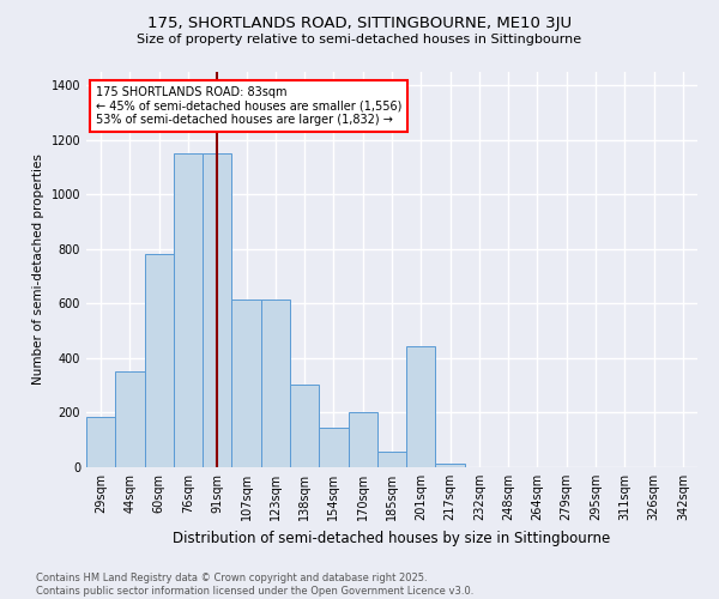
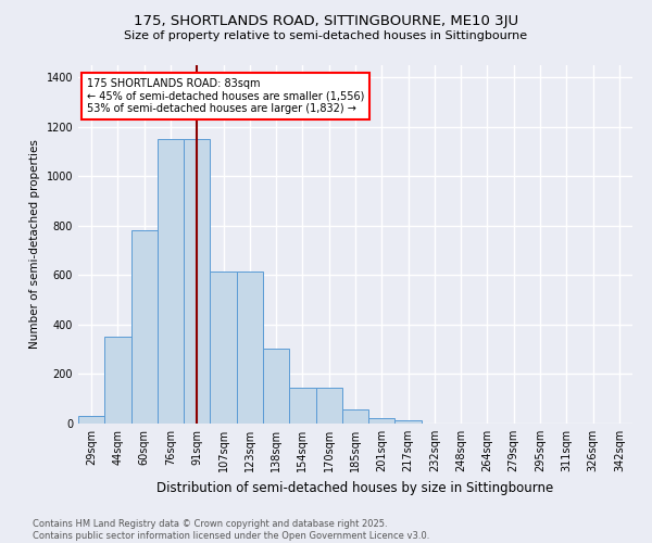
29sqm: 185 -> 30
170sqm: 200 -> 145
201sqm: 445 -> 20
